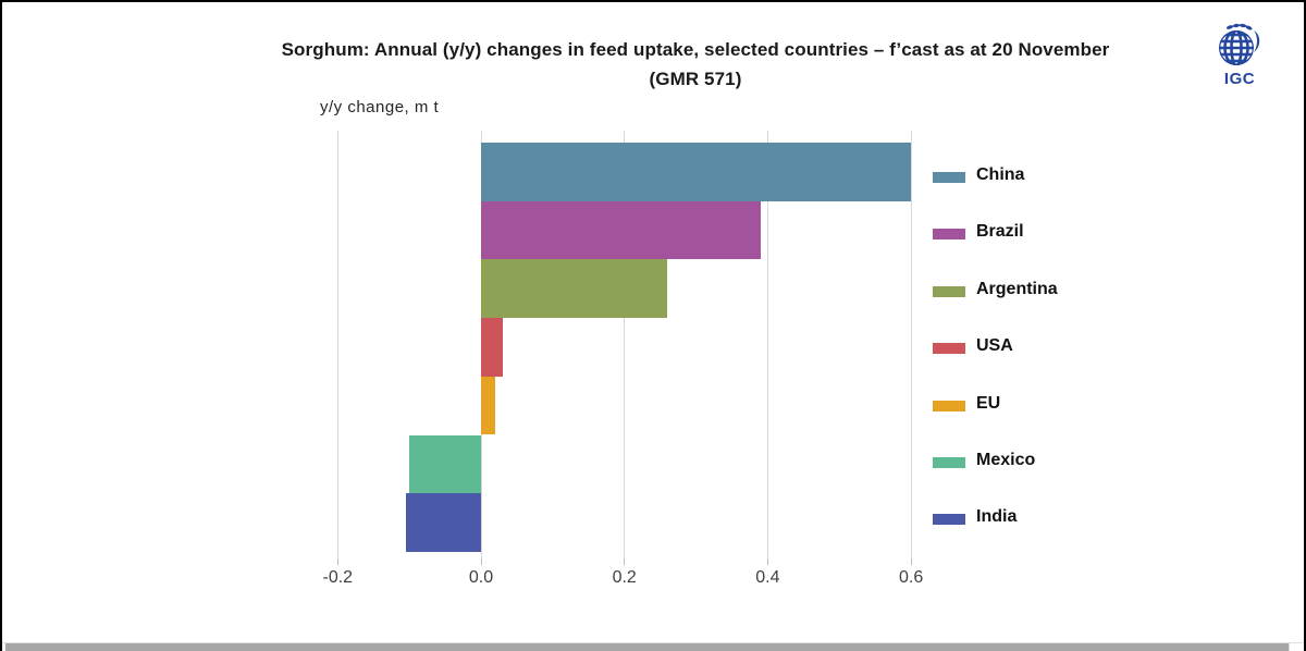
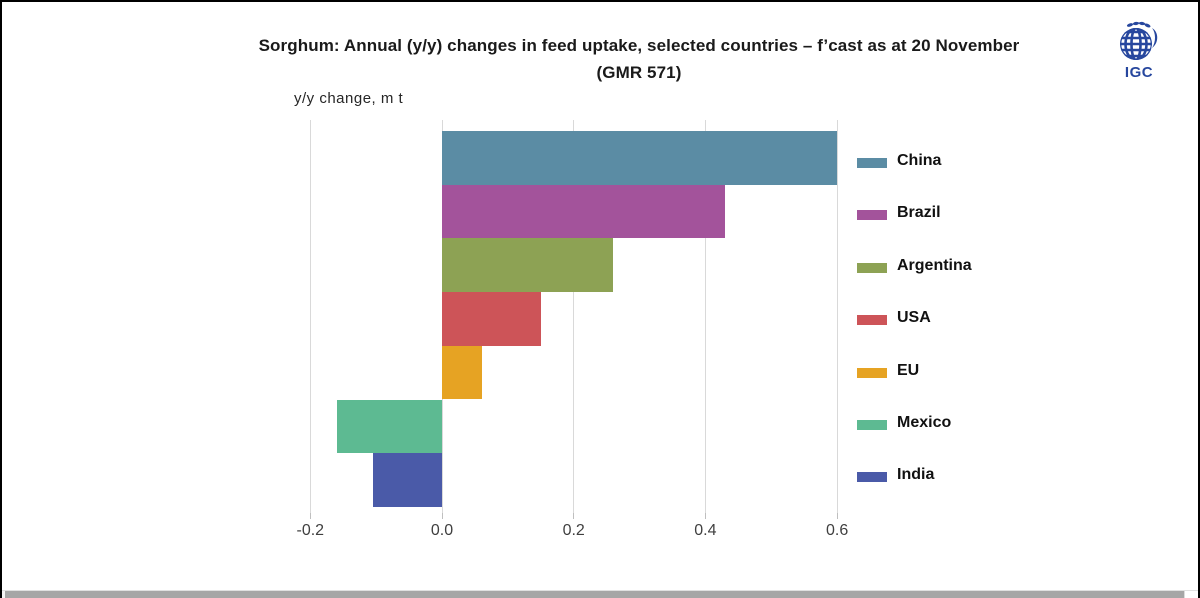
Brazil: 0.39 -> 0.43
USA: 0.03 -> 0.15
EU: 0.02 -> 0.06
Mexico: -0.10 -> -0.16
